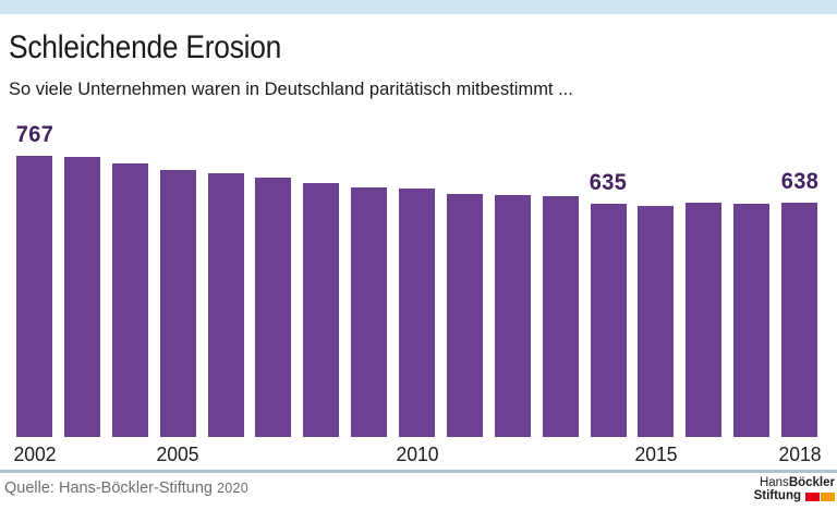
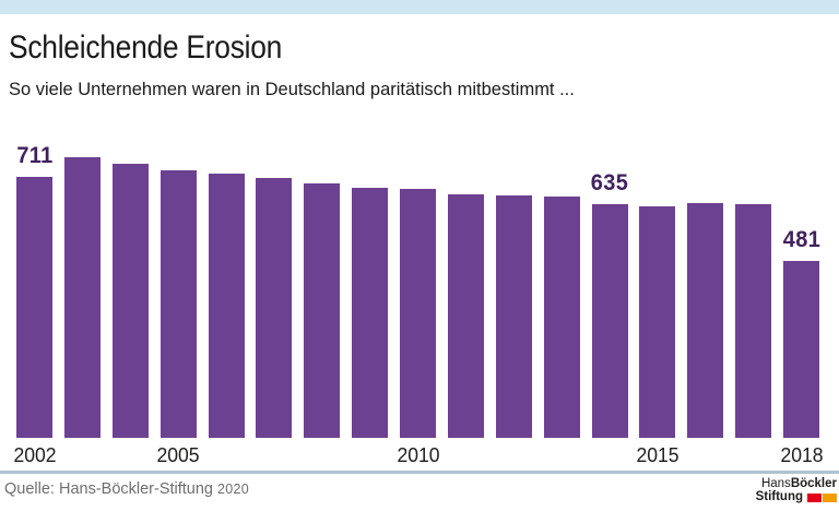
2002: 767 -> 711
2018: 638 -> 481
